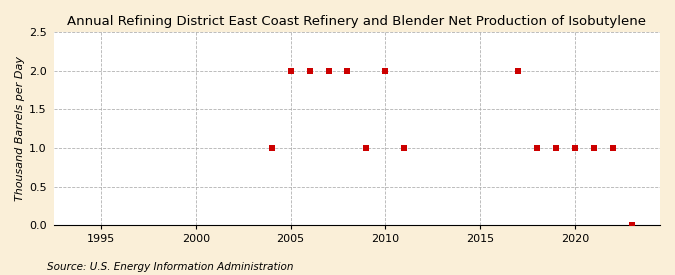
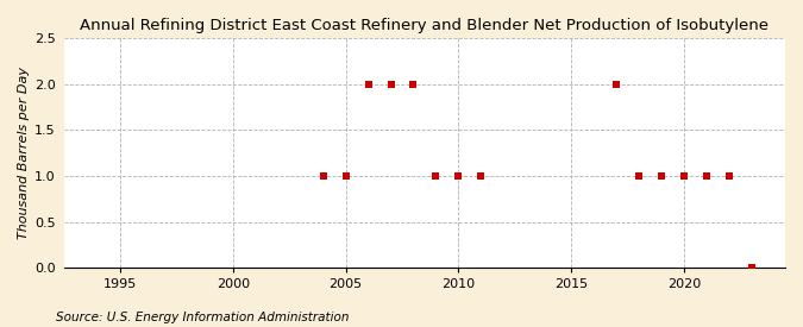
2005: 2 -> 1
2010: 2 -> 1
